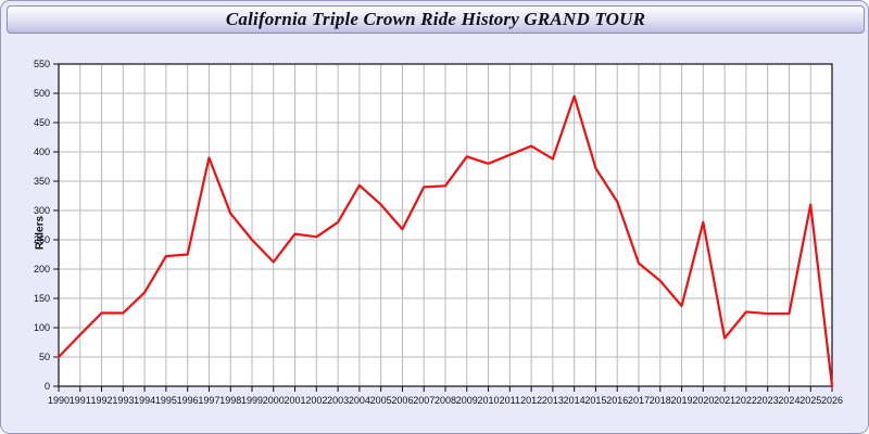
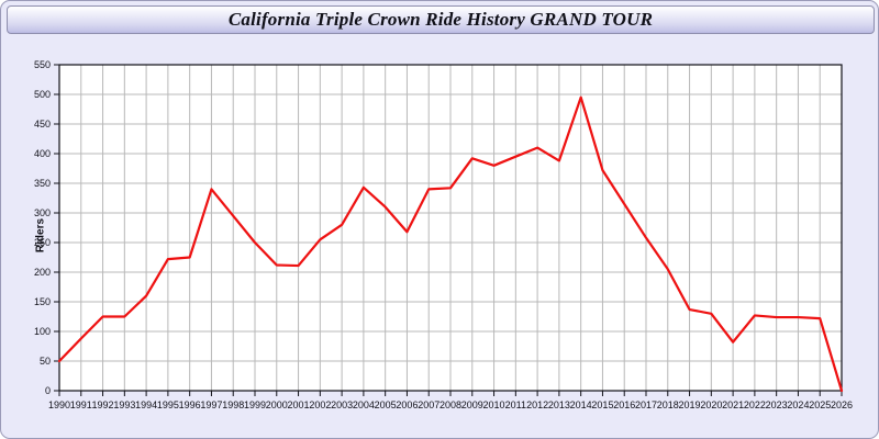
1997: 390 -> 340
2001: 260 -> 210
2017: 210 -> 260
2018: 180 -> 200
2020: 280 -> 130
2025: 310 -> 120
